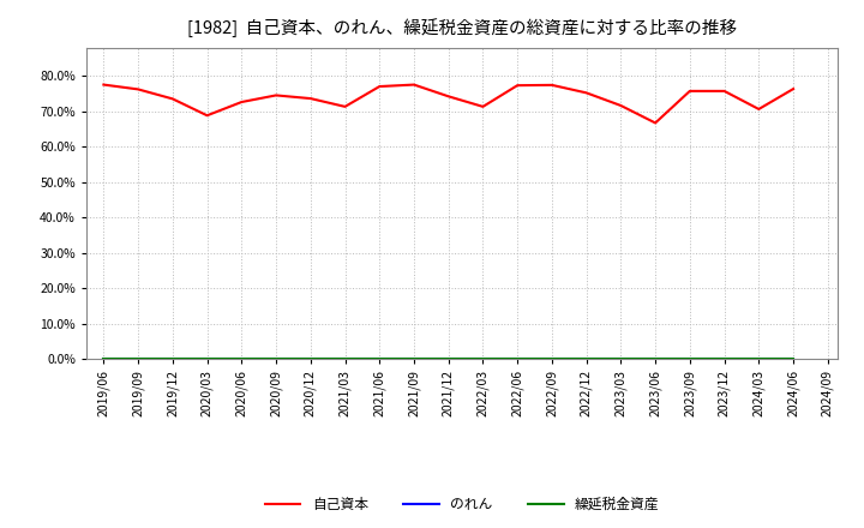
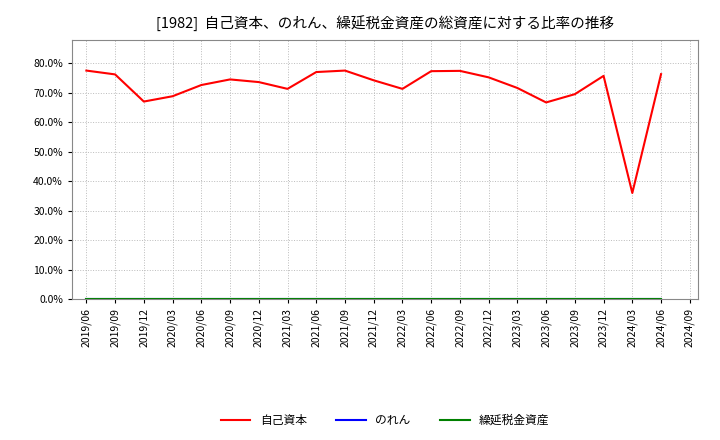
自己資本/2019/12: 73.5% -> 67.0%
自己資本/2023/09: 75.7% -> 69.5%
自己資本/2024/03: 70.6% -> 36.0%
